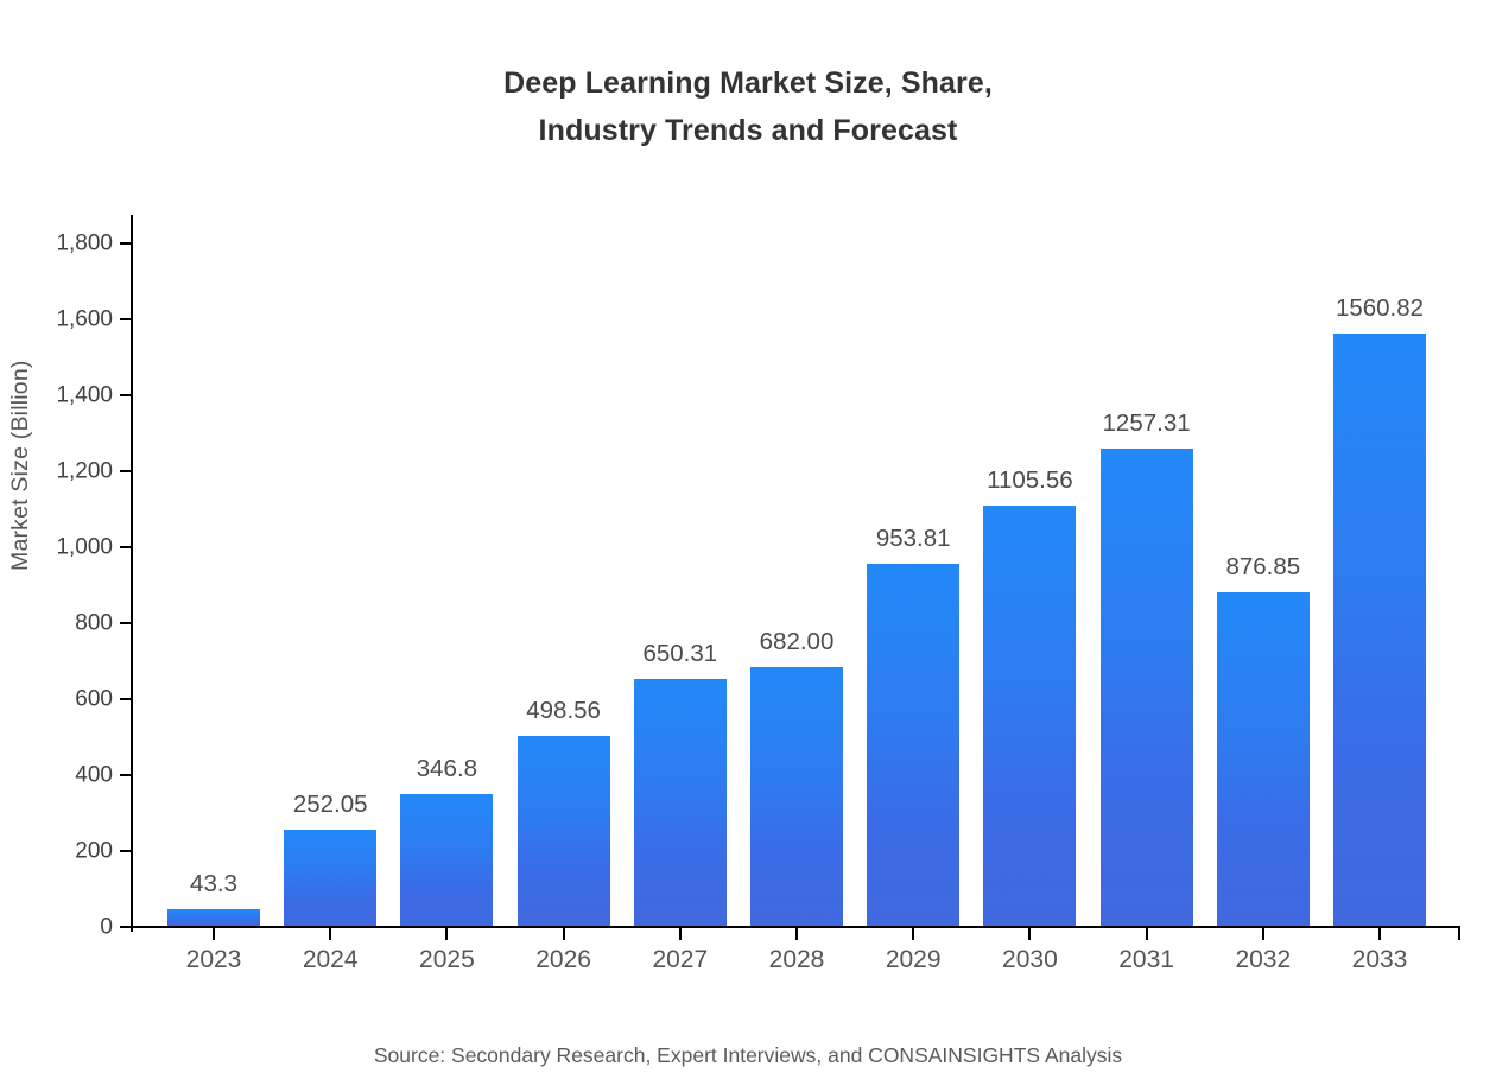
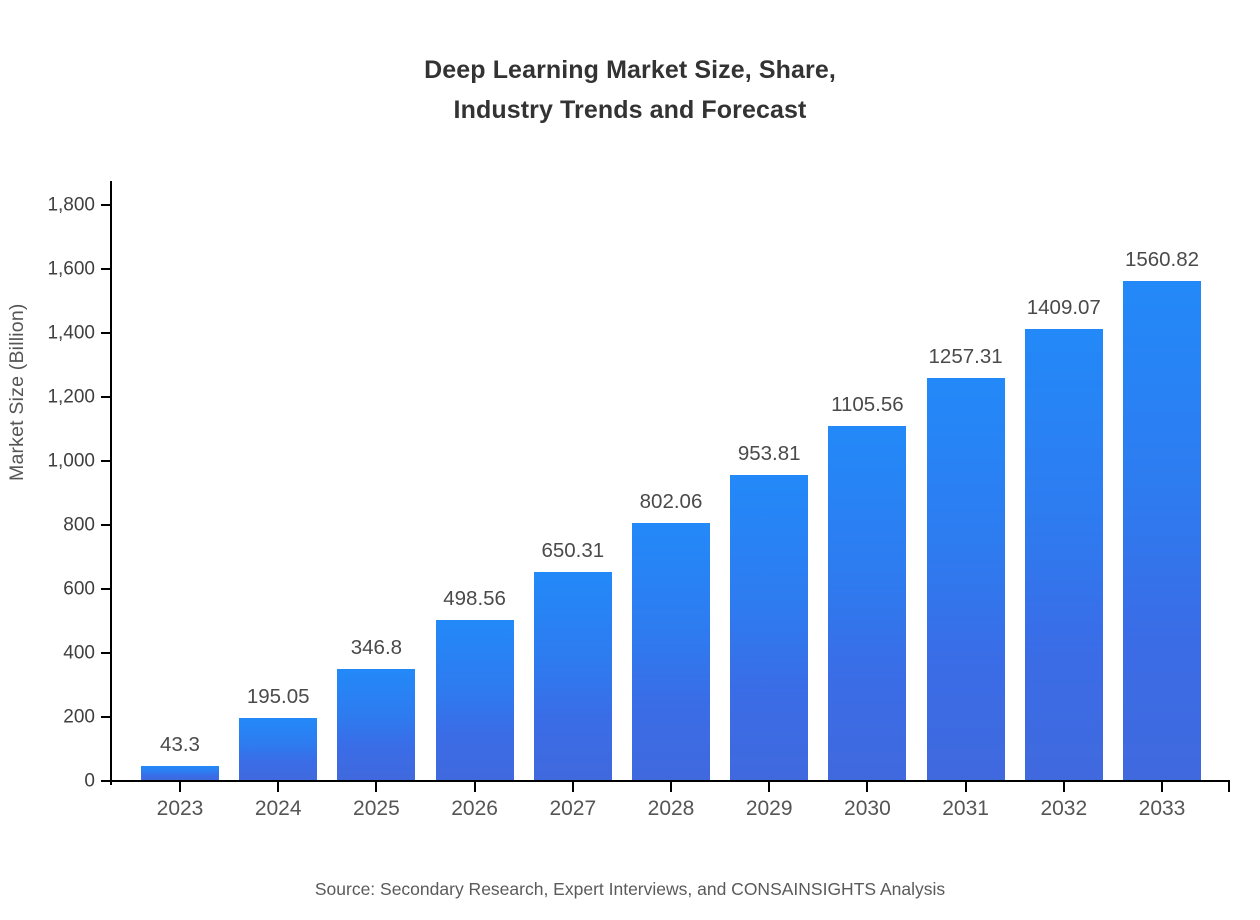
2024: 252.05 -> 195.05
2028: 682.00 -> 802.06
2032: 876.85 -> 1409.07
